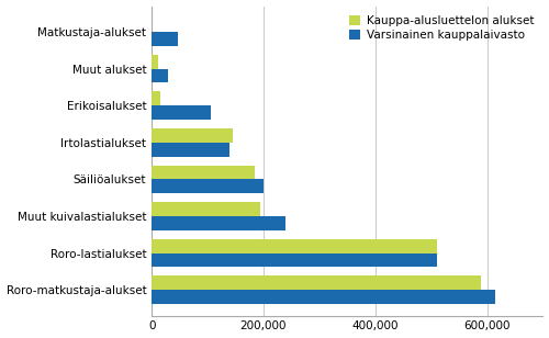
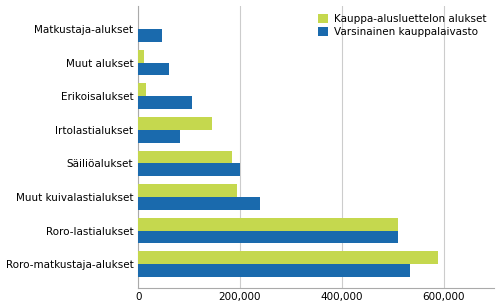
Varsinainen kauppalaivasto/Muut alukset: 30,000 -> 60,000
Varsinainen kauppalaivasto/Irtolastialukset: 140,000 -> 82,000
Varsinainen kauppalaivasto/Roro-matkustaja-alukset: 615,000 -> 534,000
